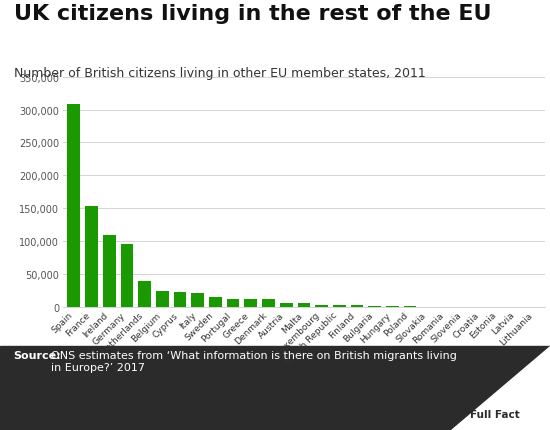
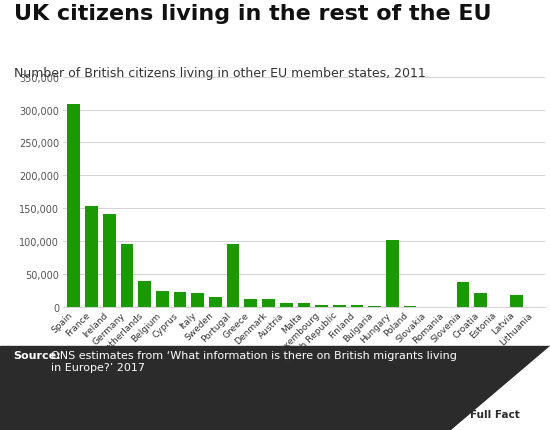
Ireland: 110,000 -> 142,000
Portugal: 13,000 -> 96,000
Hungary: 2,000 -> 102,000
Slovenia: 1,000 -> 38,000
Croatia: 1,000 -> 22,000
Latvia: 1,000 -> 18,000
